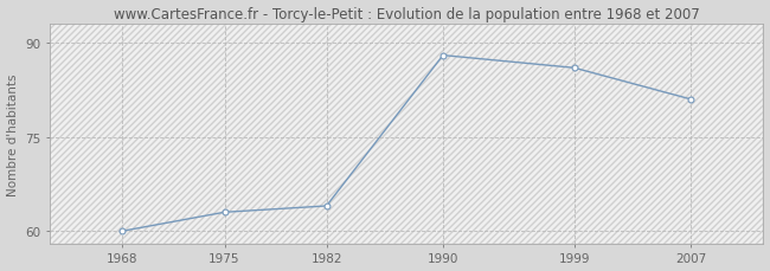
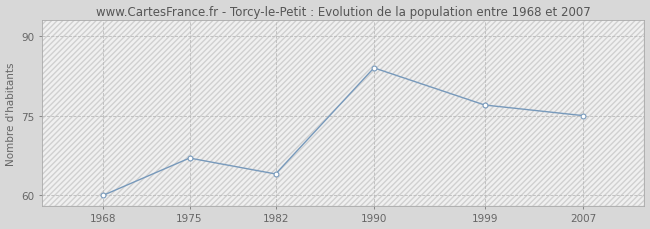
1975: 63 -> 67
1990: 88 -> 84
1999: 86 -> 77
2007: 81 -> 75
